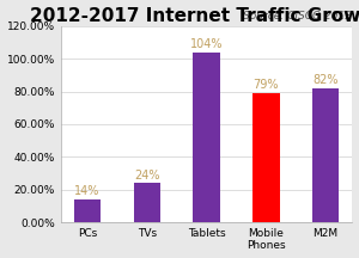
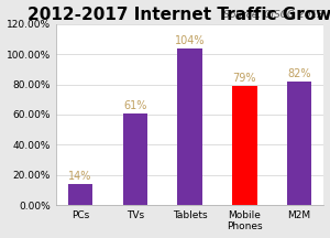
TVs: 24% -> 61%
